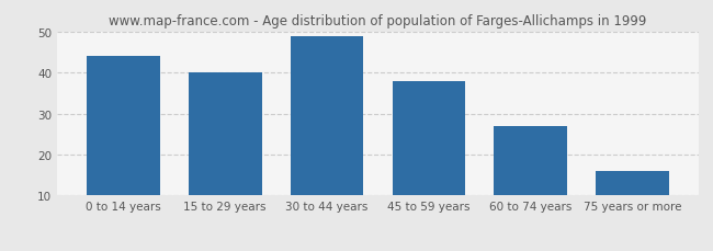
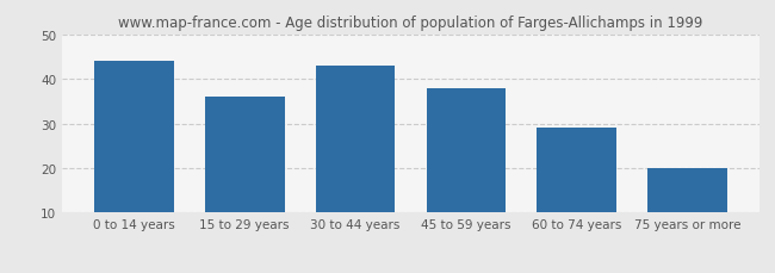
15 to 29 years: 40 -> 36
30 to 44 years: 49 -> 43
60 to 74 years: 27 -> 29
75 years or more: 16 -> 20
